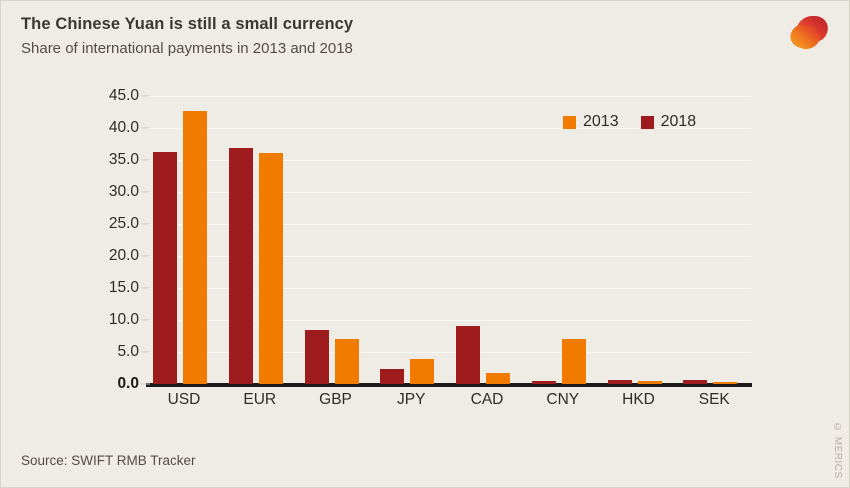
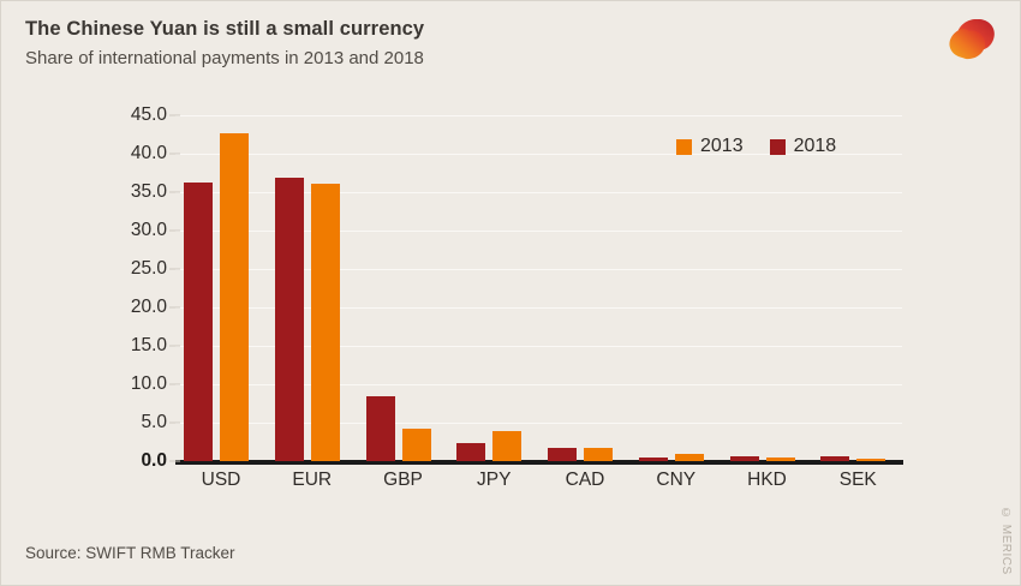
2013/GBP: 7 -> 4
2018/CAD: 9 -> 2
2013/CNY: 7 -> 1
